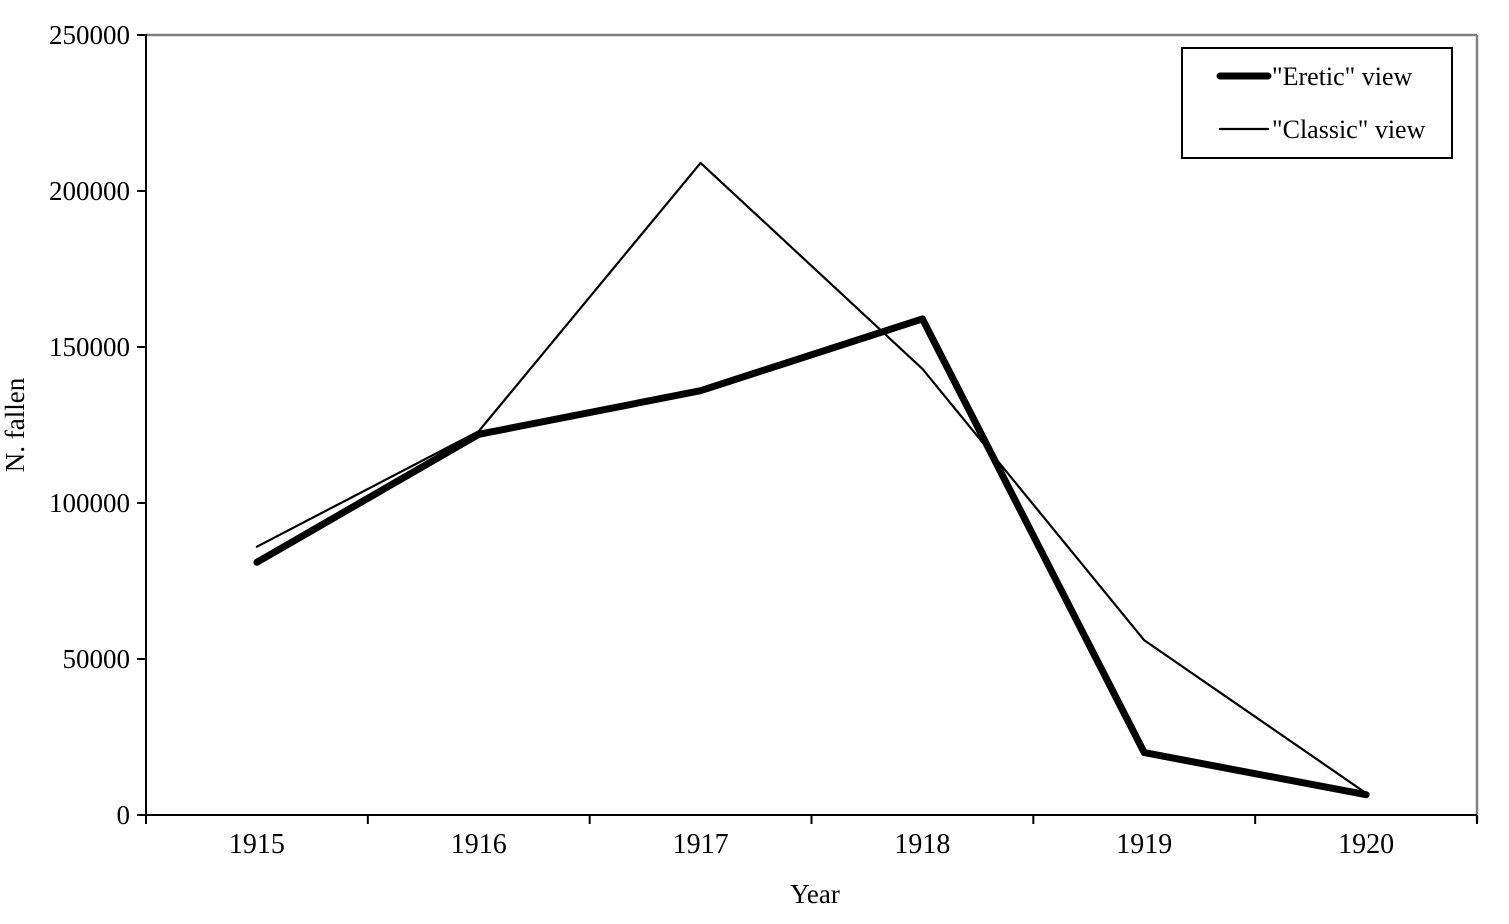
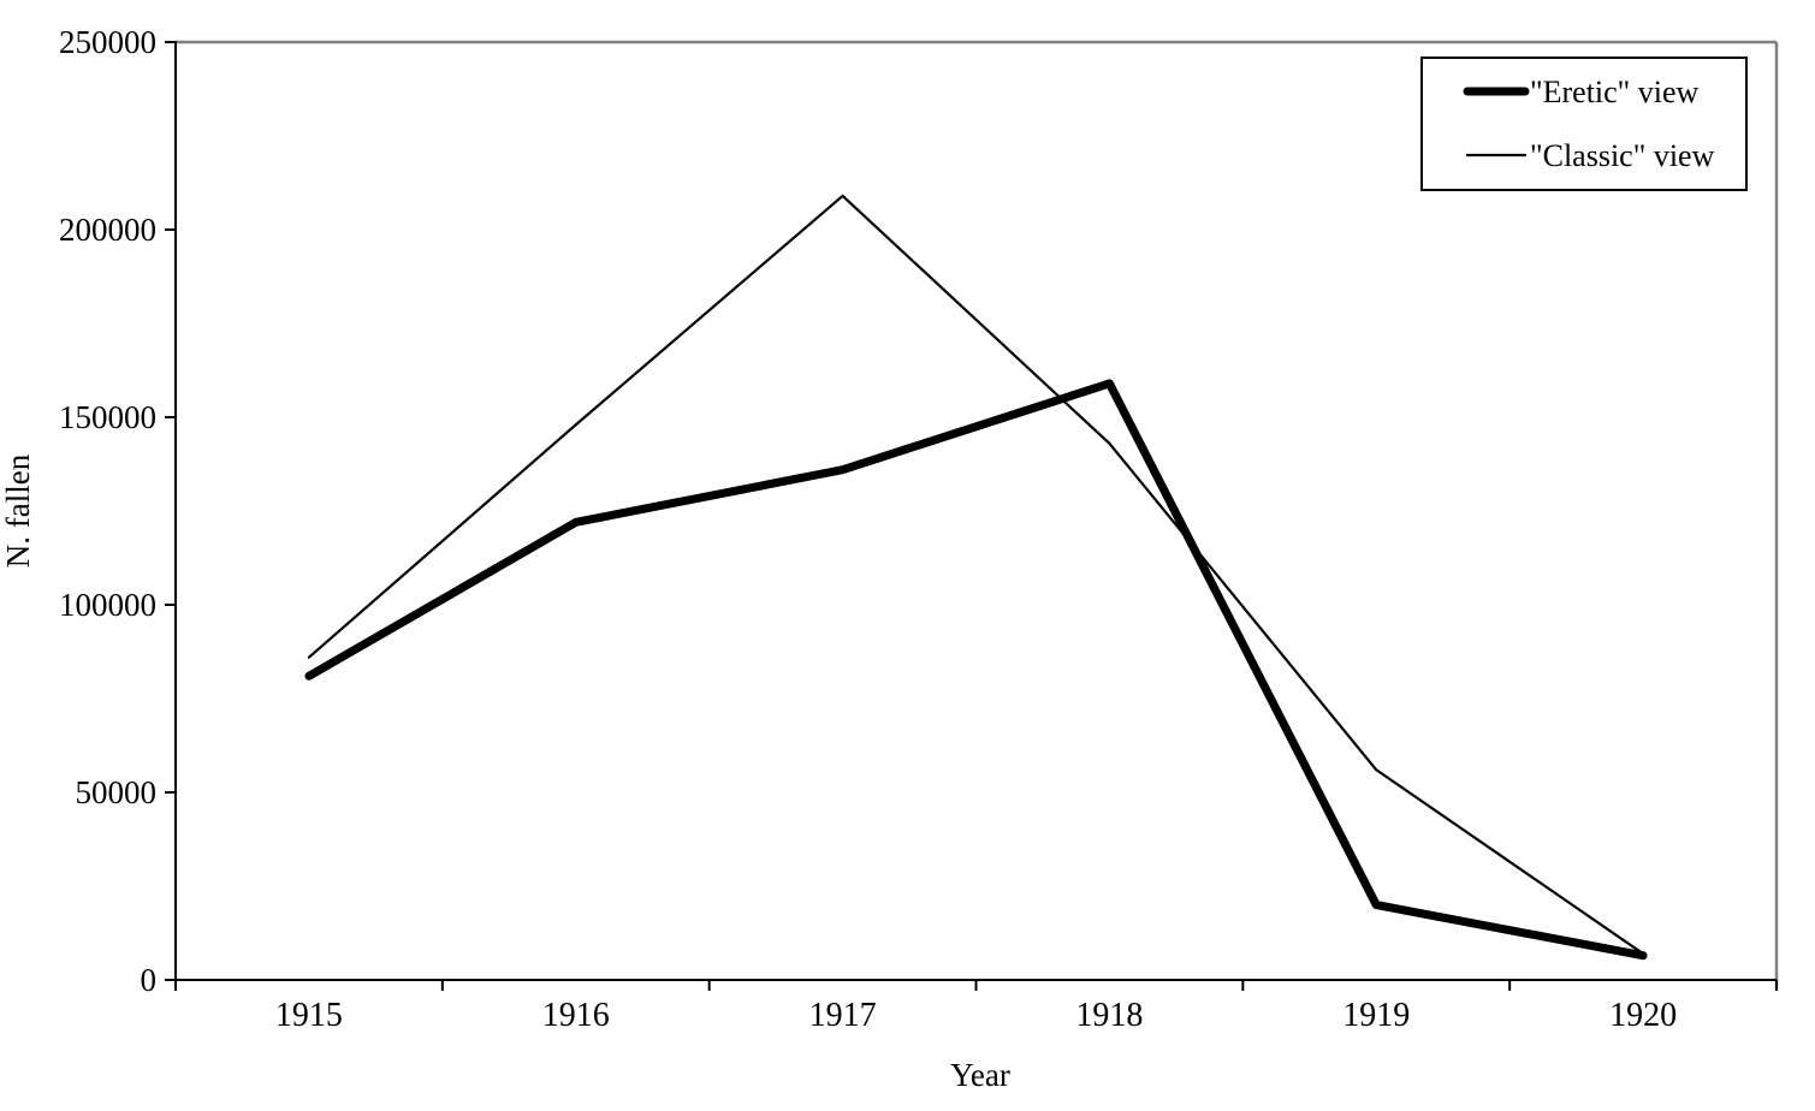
"Classic" view/1916: 123000 -> 148000
